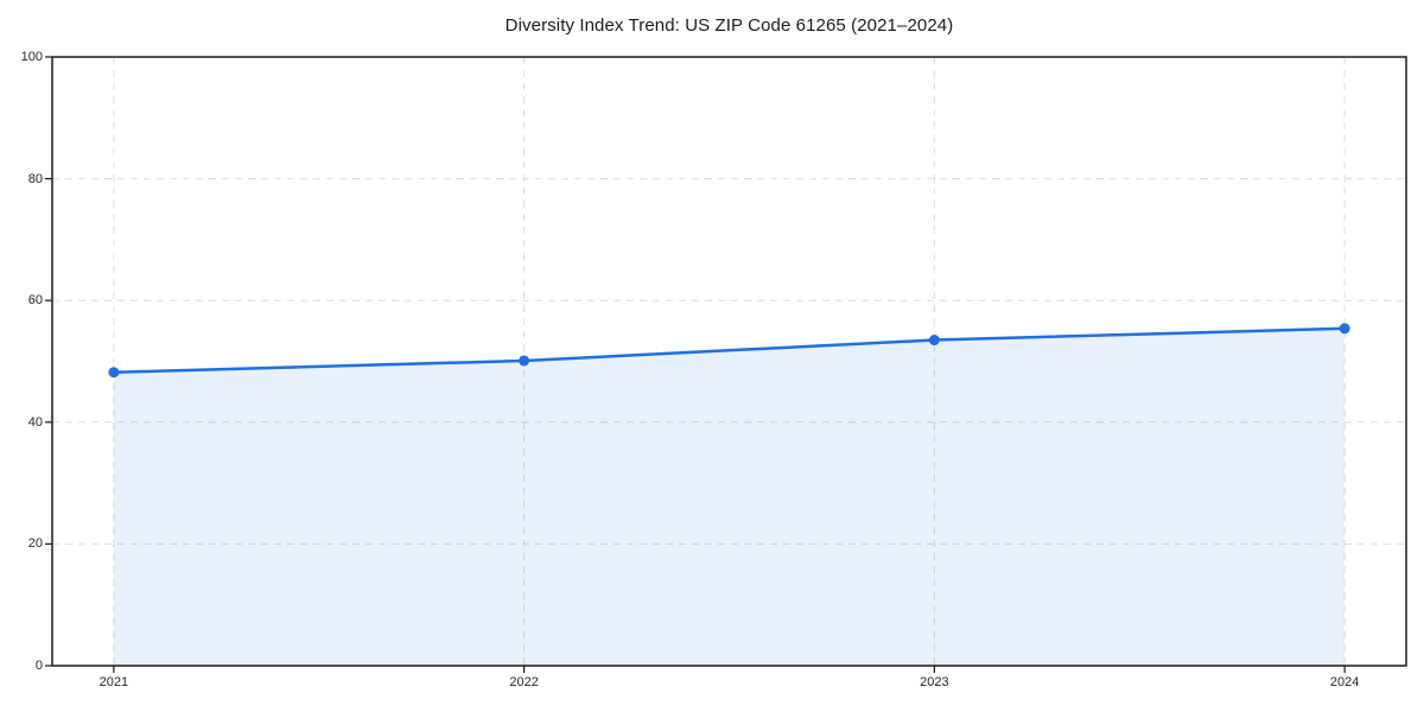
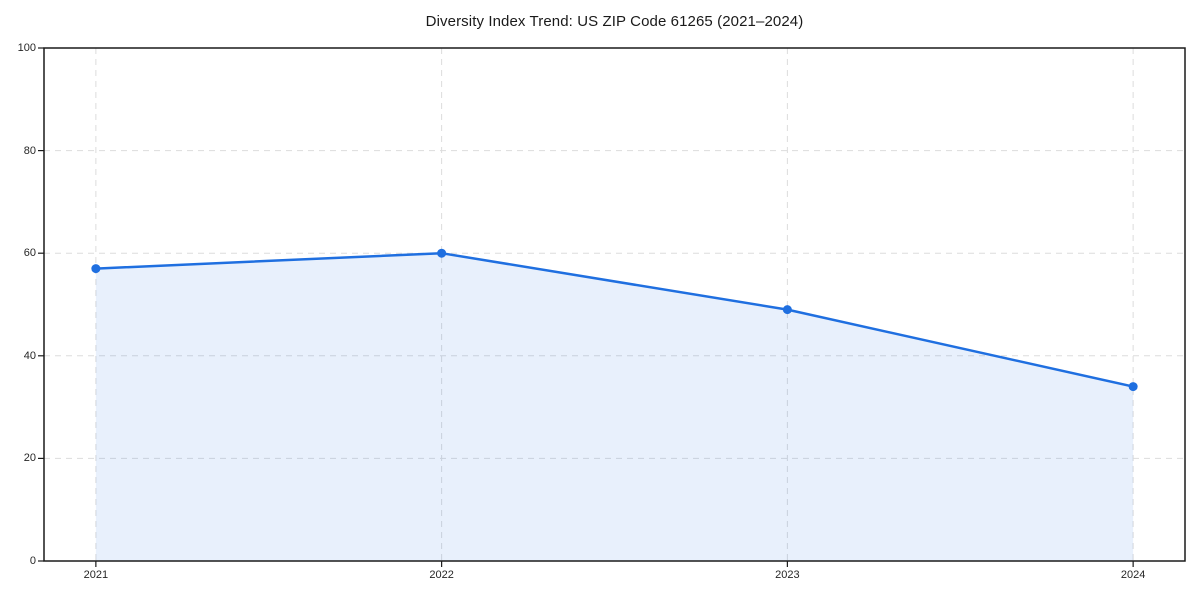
2021: 48 -> 57
2022: 50 -> 60
2023: 54 -> 49
2024: 55 -> 34
